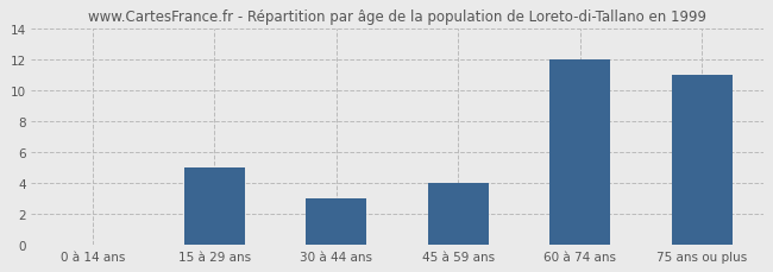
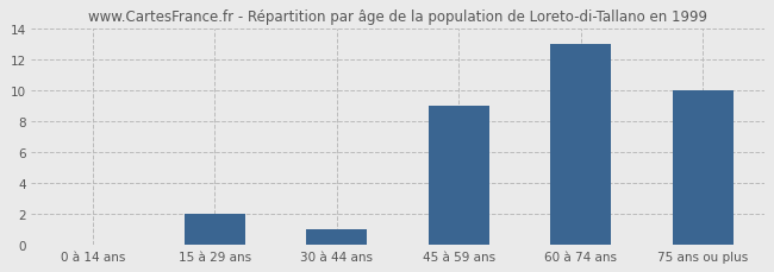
15 à 29 ans: 5 -> 2
30 à 44 ans: 3 -> 1
45 à 59 ans: 4 -> 9
60 à 74 ans: 12 -> 13
75 ans ou plus: 11 -> 10
